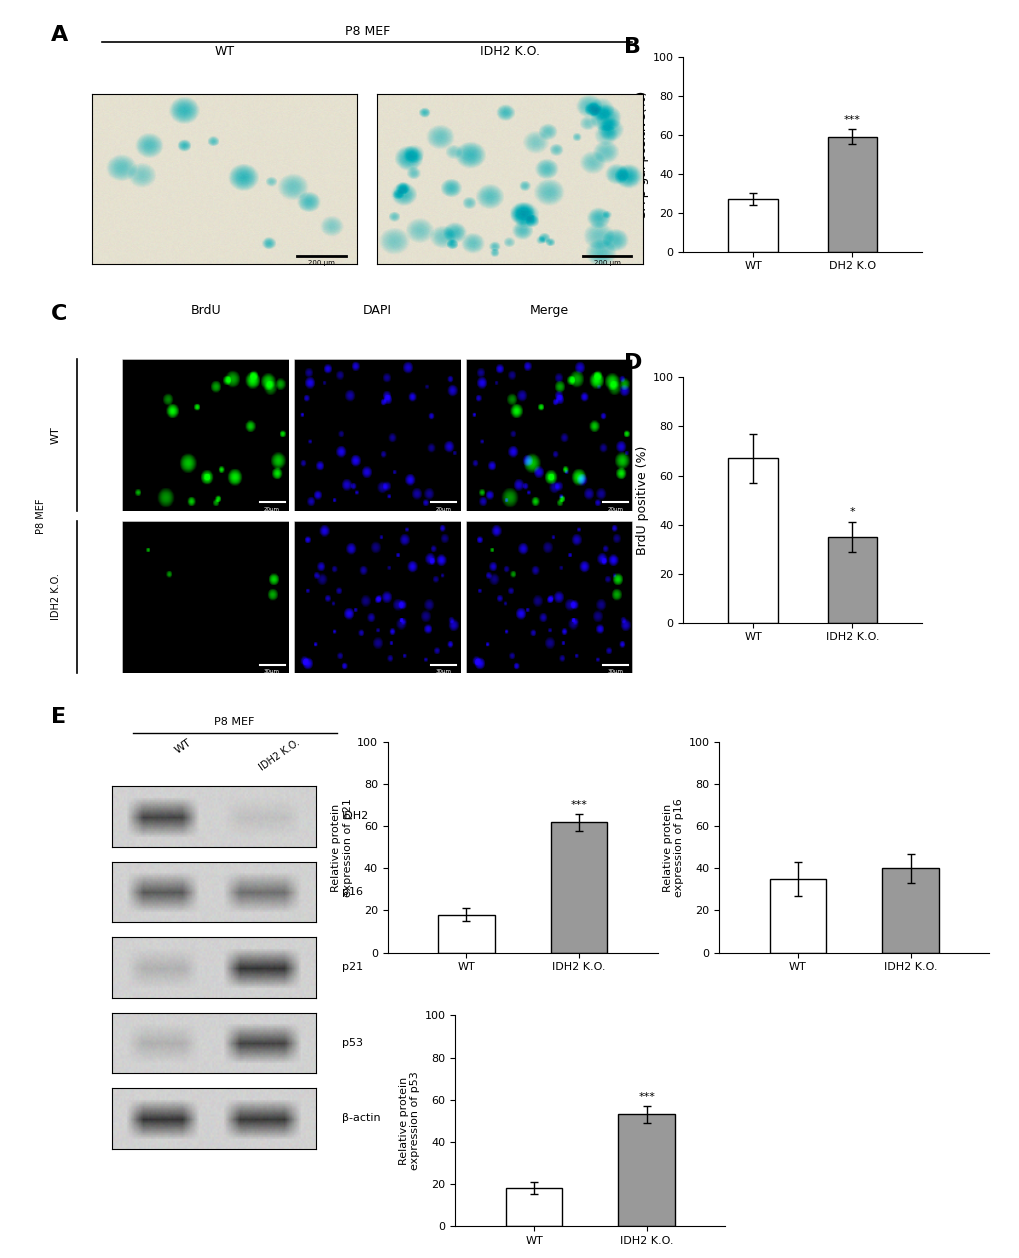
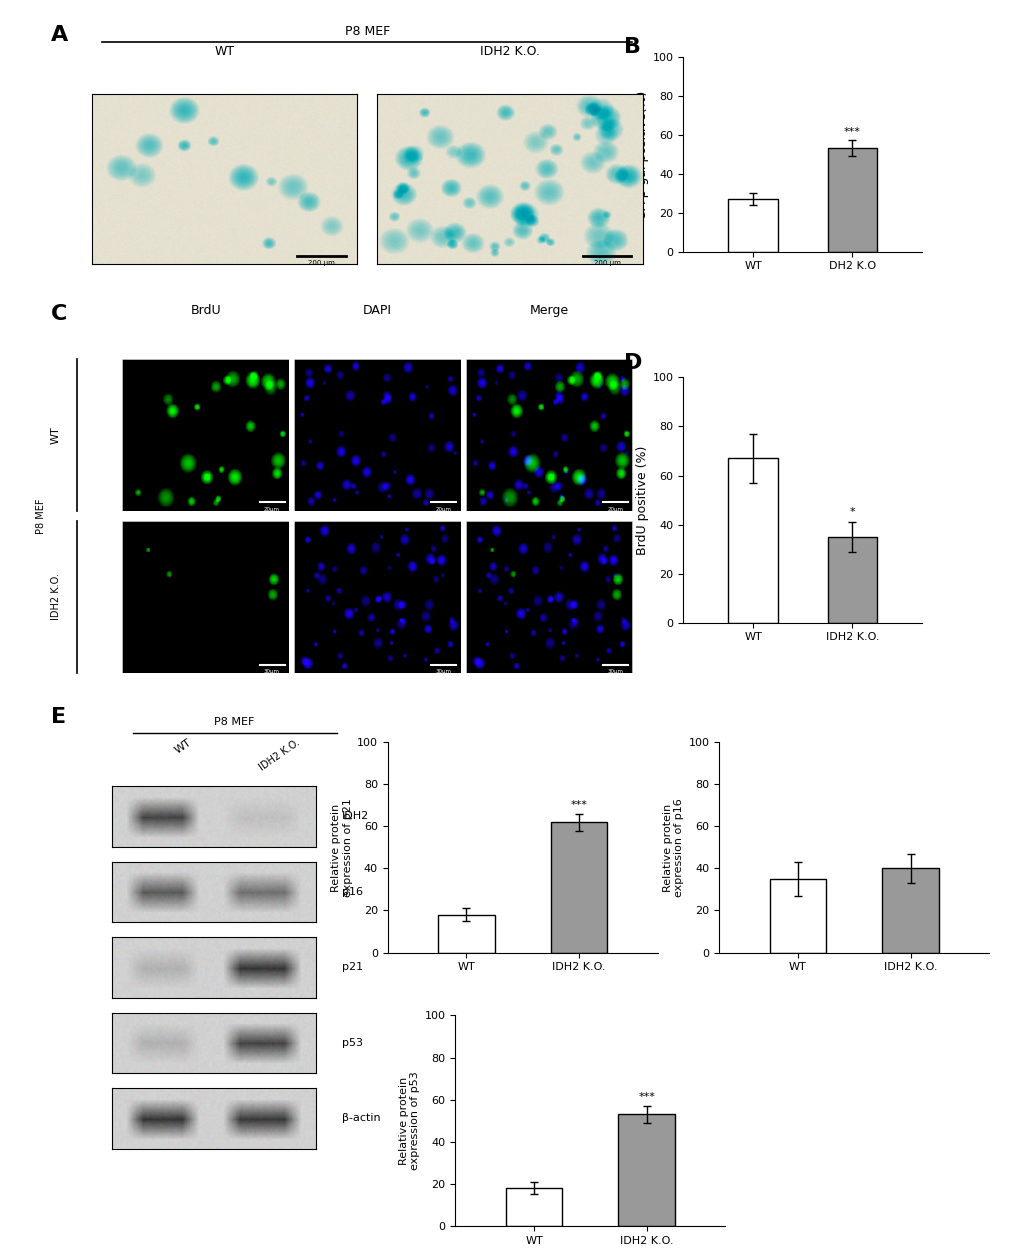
DH2 K.O: 59 -> 53
